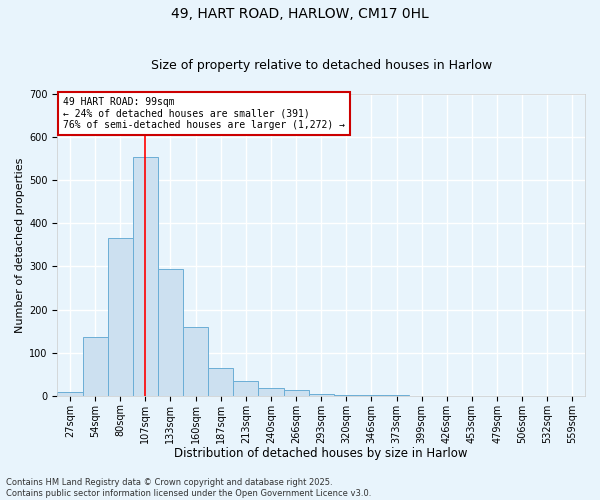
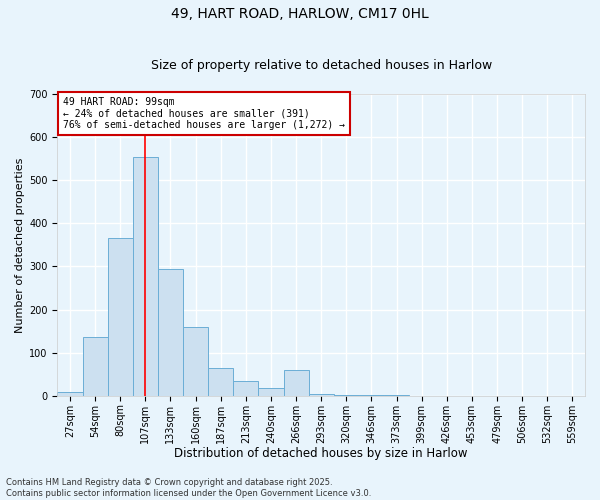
266sqm: 13 -> 60
